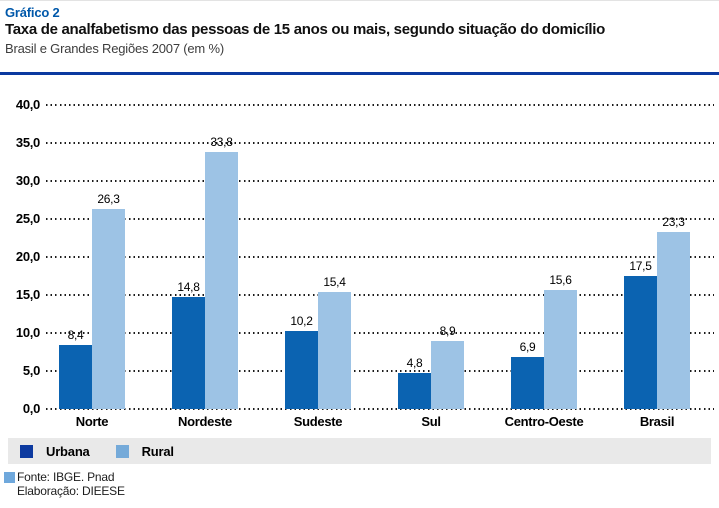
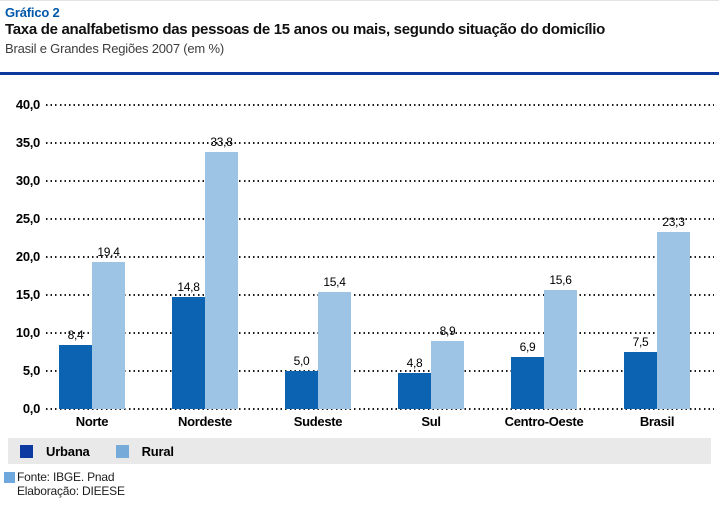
Rural/Norte: 26,3 -> 19,4
Urbana/Sudeste: 10,2 -> 5,0
Urbana/Brasil: 17,5 -> 7,5
